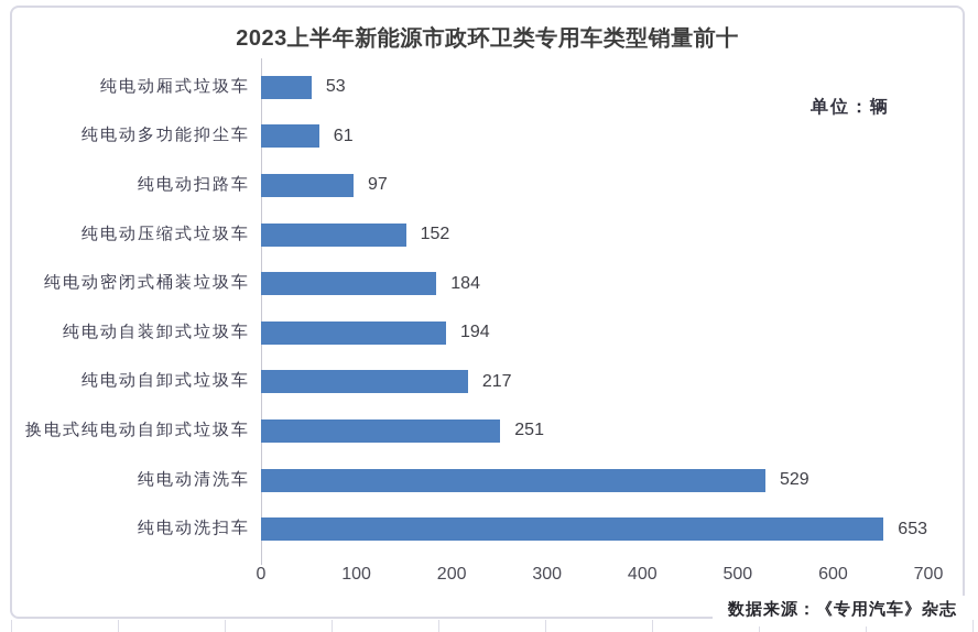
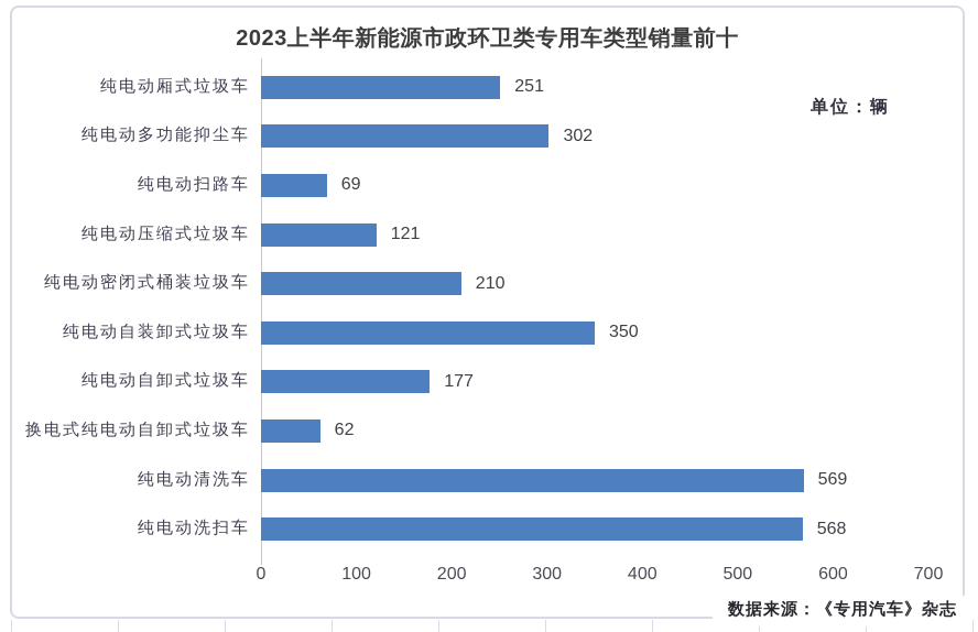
纯电动厢式垃圾车: 53 -> 251
纯电动多功能抑尘车: 61 -> 302
纯电动扫路车: 97 -> 69
纯电动压缩式垃圾车: 152 -> 121
纯电动密闭式桶装垃圾车: 184 -> 210
纯电动自装卸式垃圾车: 194 -> 350
纯电动自卸式垃圾车: 217 -> 177
换电式纯电动自卸式垃圾车: 251 -> 62
纯电动清洗车: 529 -> 569
纯电动洗扫车: 653 -> 568
